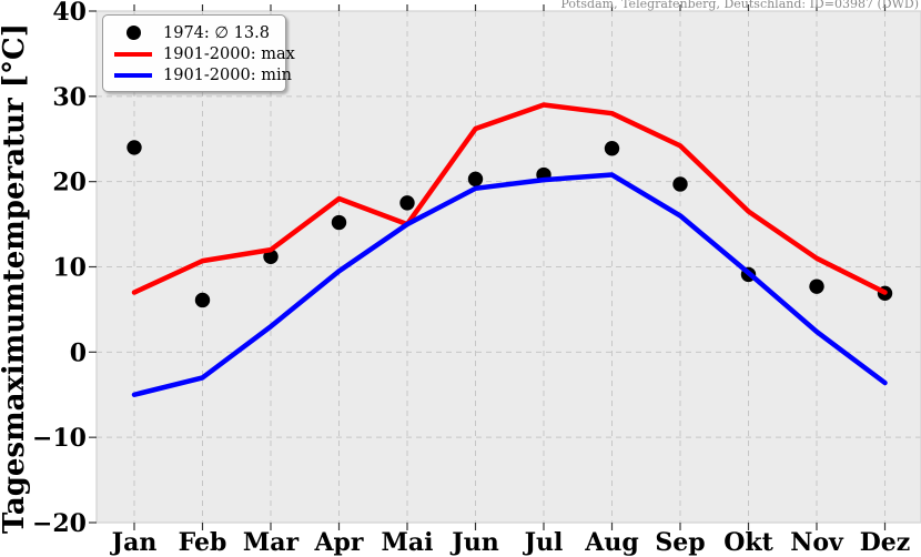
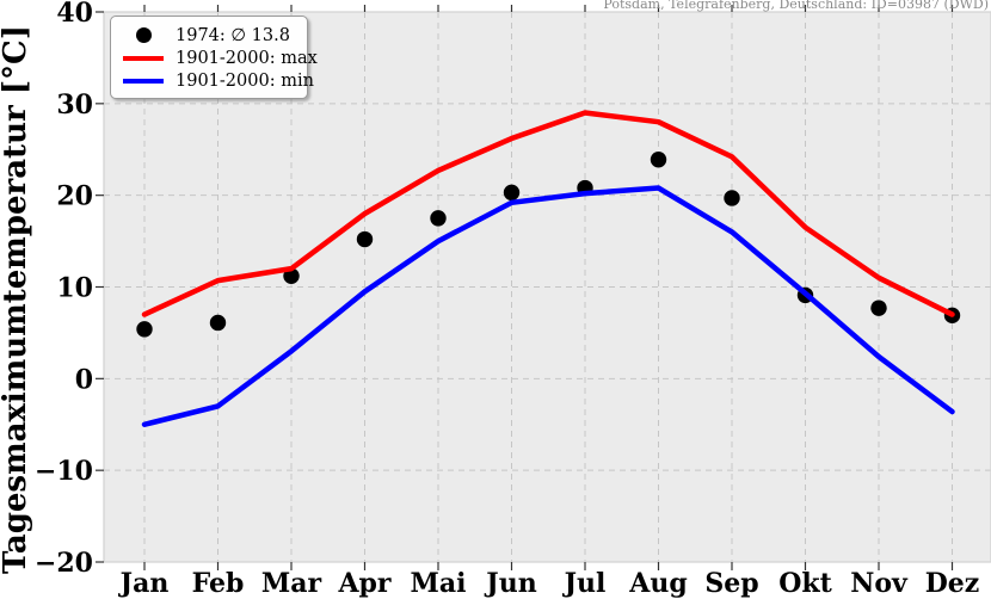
1974: ∅ 13.8/Jan: 24 -> 5
1901-2000: max/Mai: 15 -> 23
